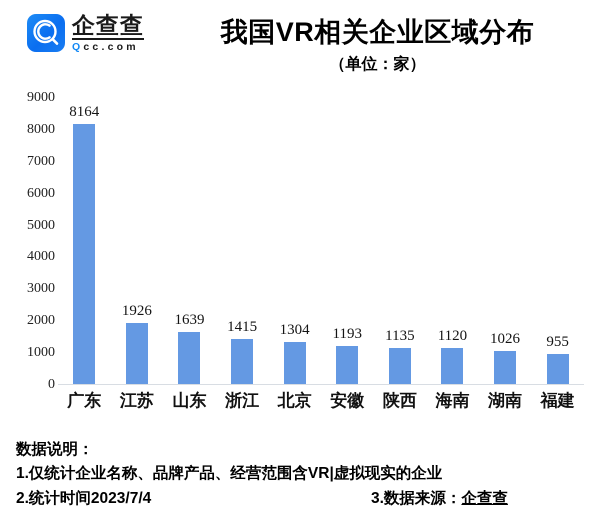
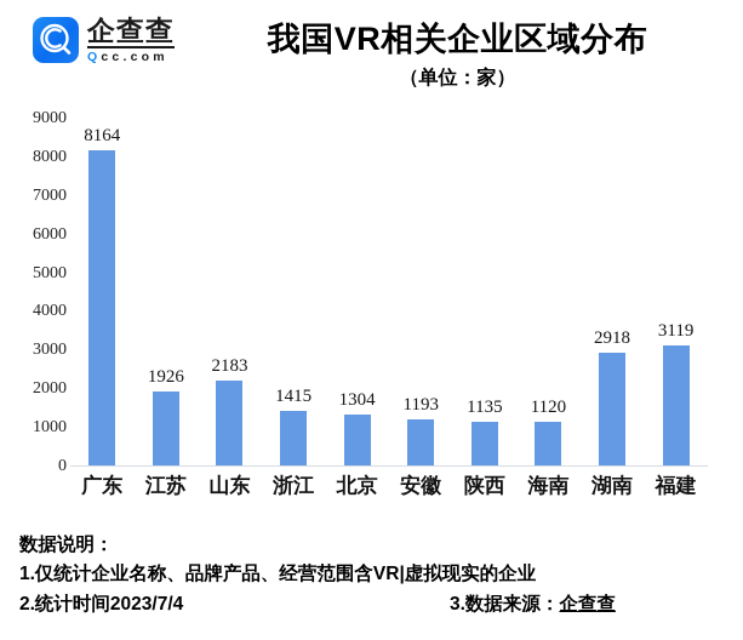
山东: 1639 -> 2183
湖南: 1026 -> 2918
福建: 955 -> 3119
